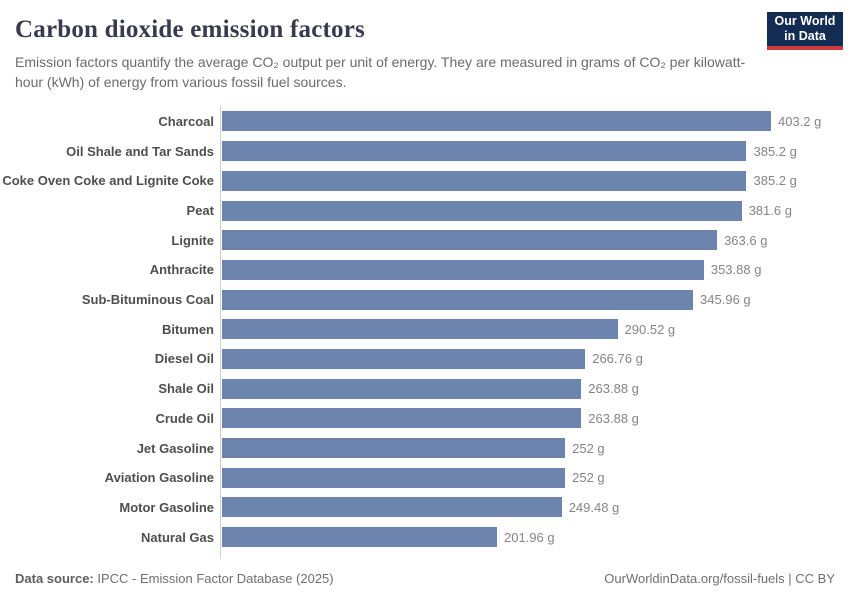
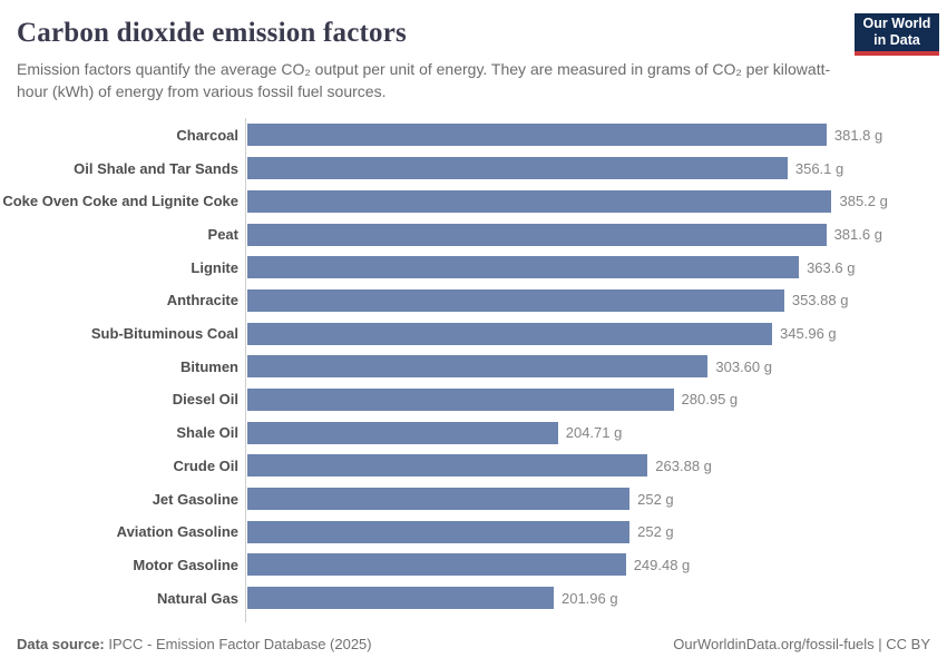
Charcoal: 403.2 -> 381.8
Oil Shale and Tar Sands: 385.2 -> 356.1
Bitumen: 290.52 -> 303.60
Diesel Oil: 266.76 -> 280.95
Shale Oil: 263.88 -> 204.71
